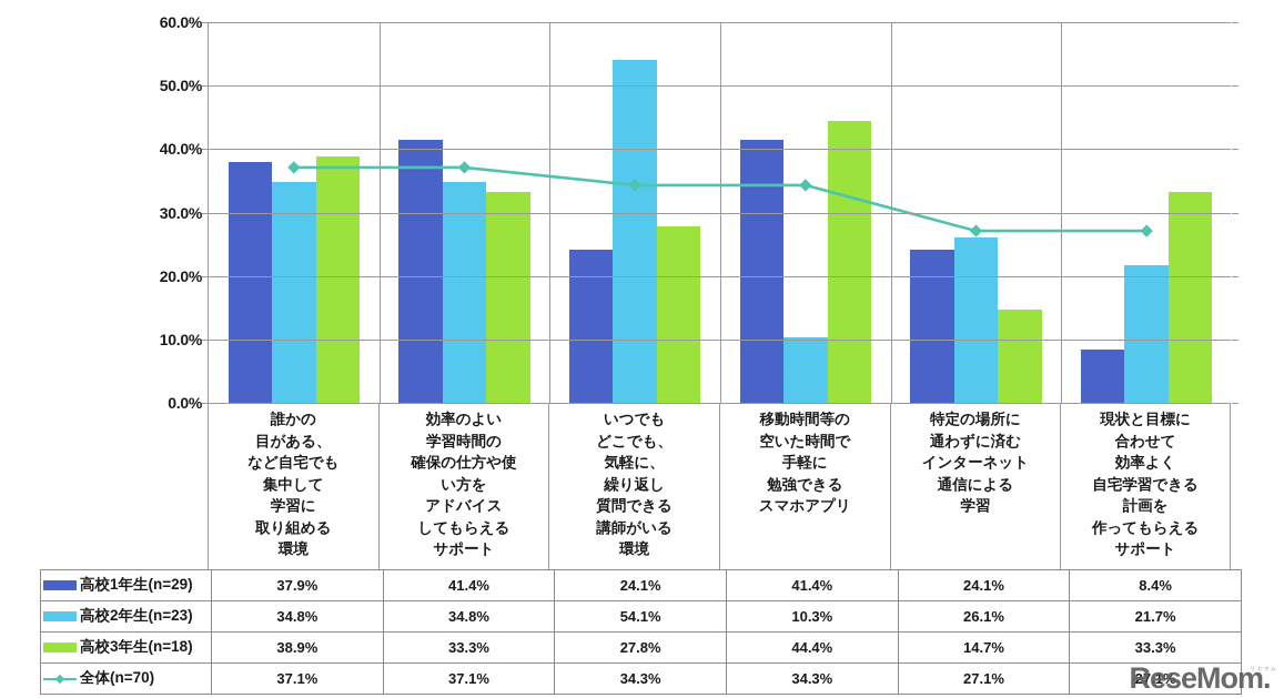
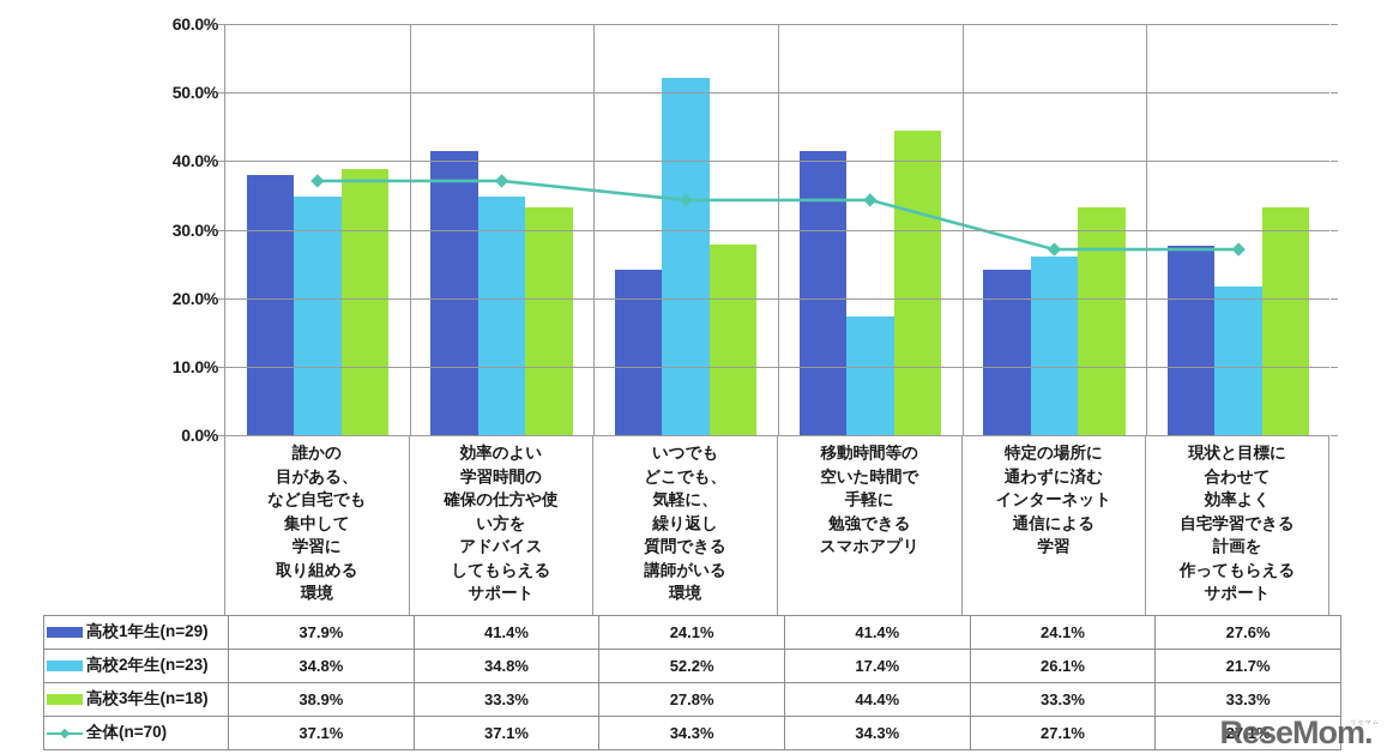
高校2年生(n=23)/いつでも どこでも、 気軽に、 繰り返し 質問できる 講師がいる 環境: 54.1% -> 52.2%
高校2年生(n=23)/移動時間等の 空いた時間で 手軽に 勉強できる スマホアプリ: 10.3% -> 17.4%
高校3年生(n=18)/特定の場所に 通わずに済む インターネット 通信による 学習: 14.7% -> 33.3%
高校1年生(n=29)/現状と目標に 合わせて 効率よく 自宅学習できる 計画を 作ってもらえる サポート: 8.4% -> 27.6%
